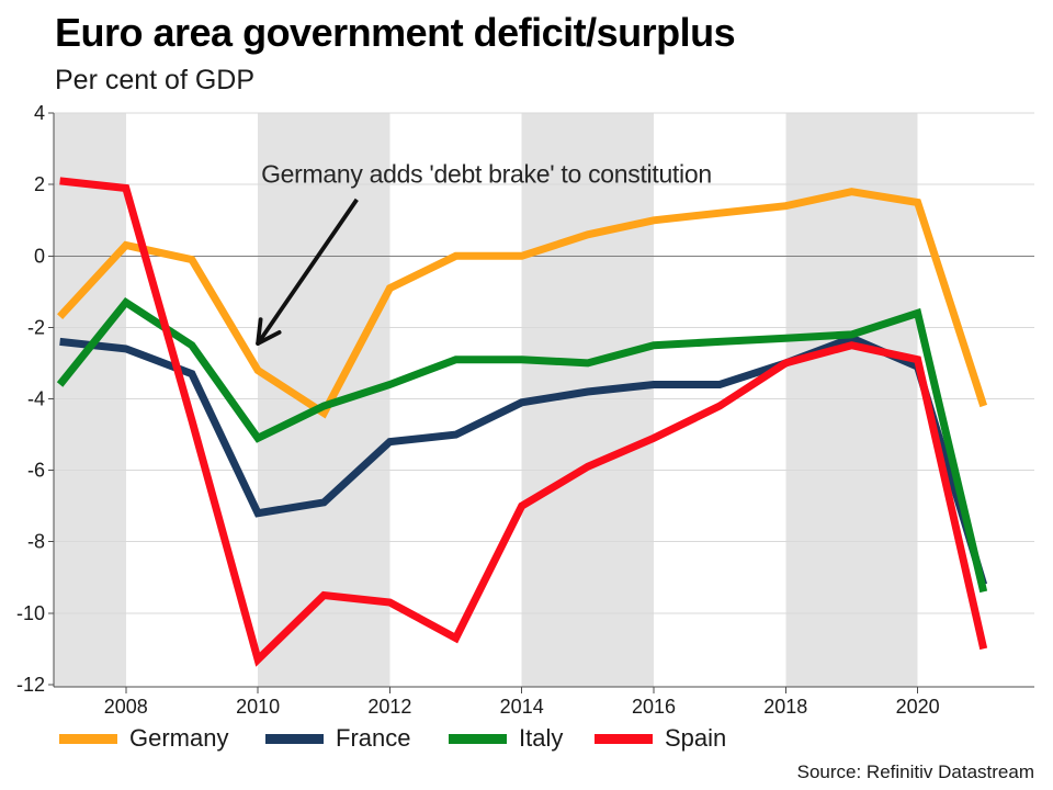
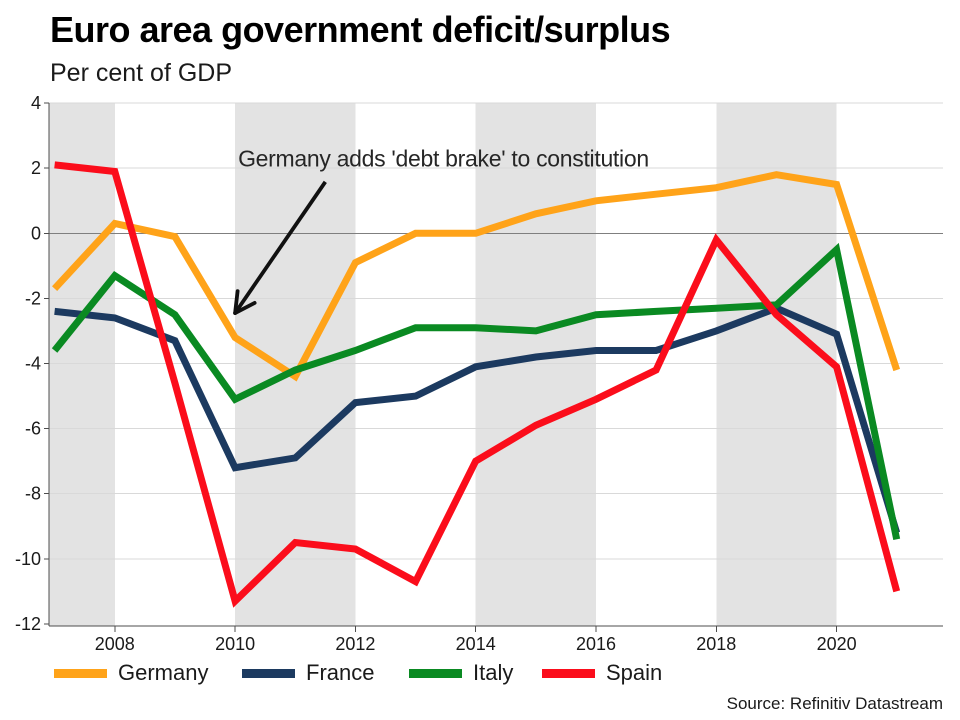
Spain/2018: -3.0 -> -0.2
Italy/2020: -1.6 -> -0.5
Spain/2020: -2.9 -> -4.1
